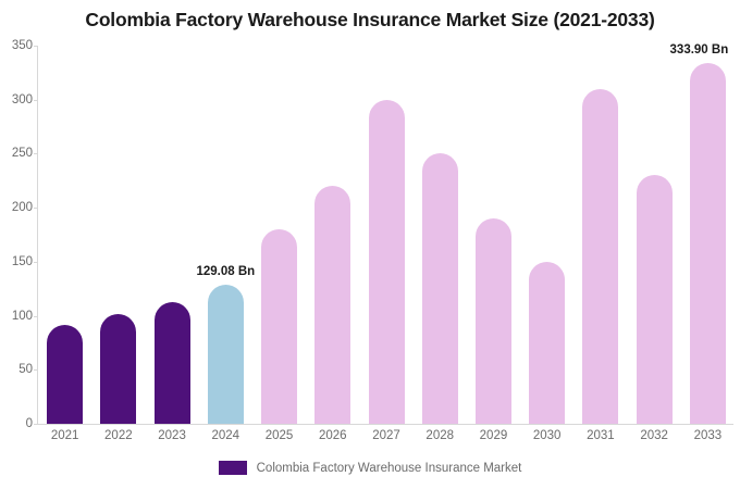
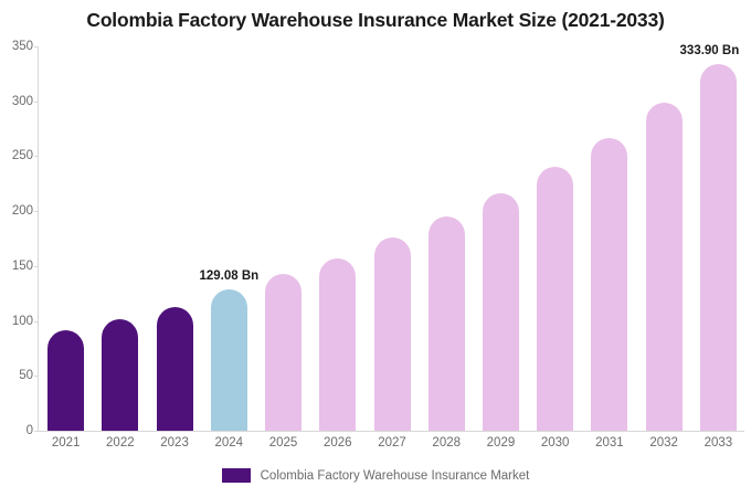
2025: 180 -> 140
2026: 220 -> 160
2027: 300 -> 180
2028: 250 -> 200
2029: 190 -> 220
2030: 150 -> 240
2031: 310 -> 270
2032: 230 -> 300
